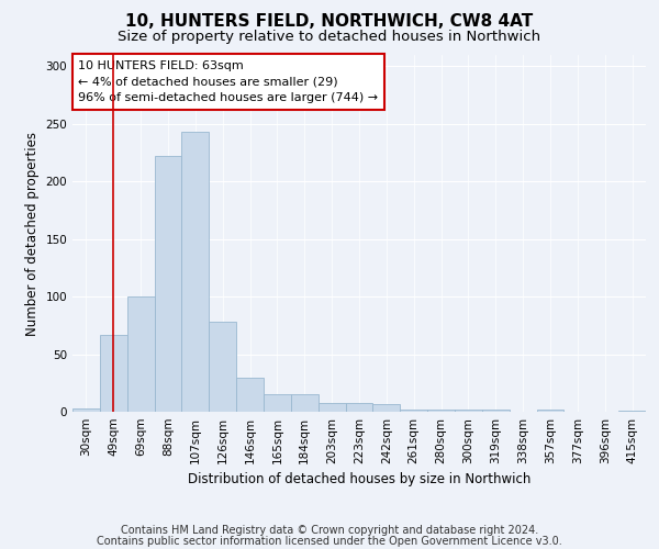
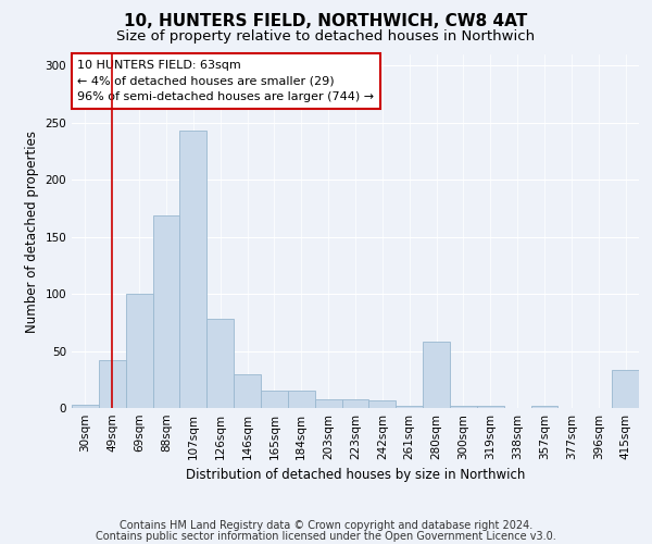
49sqm: 67 -> 42
88sqm: 222 -> 169
280sqm: 2 -> 58
415sqm: 1 -> 33
